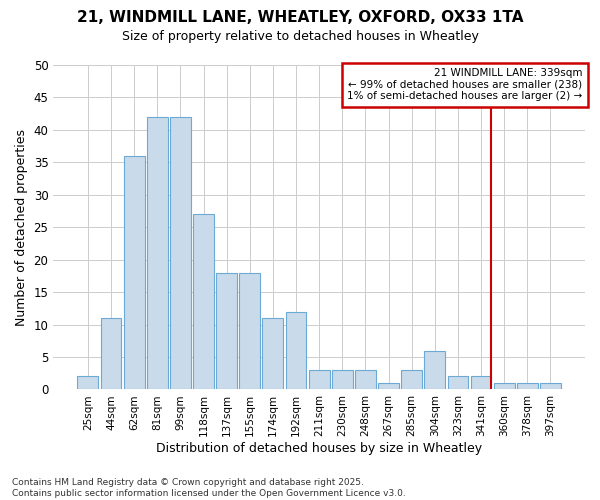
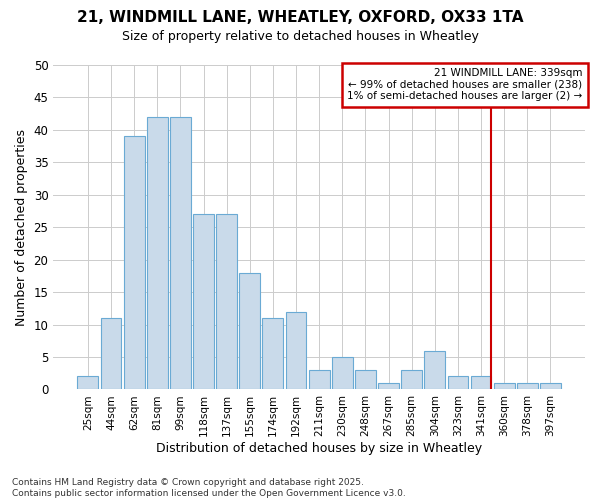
62sqm: 36 -> 39
137sqm: 18 -> 27
230sqm: 3 -> 5
